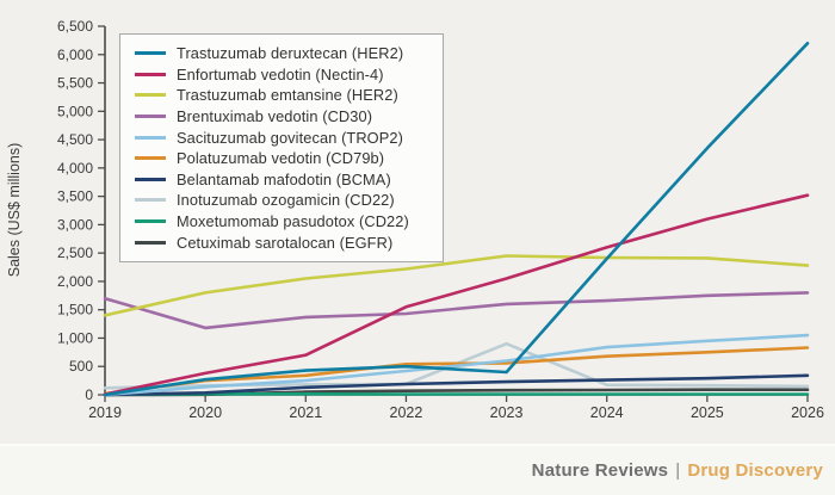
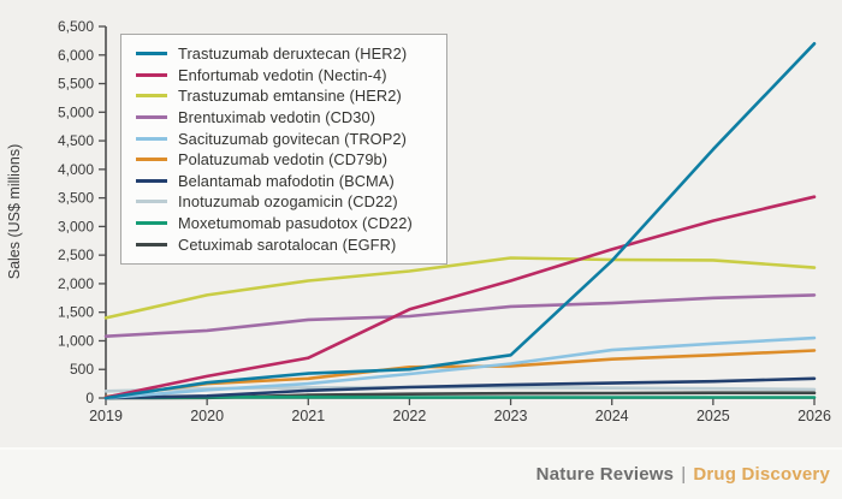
Brentuximab vedotin (CD30)/2019: 1700 -> 1100
Trastuzumab deruxtecan (HER2)/2023: 400 -> 800
Inotuzumab ozogamicin (CD22)/2023: 900 -> 200
